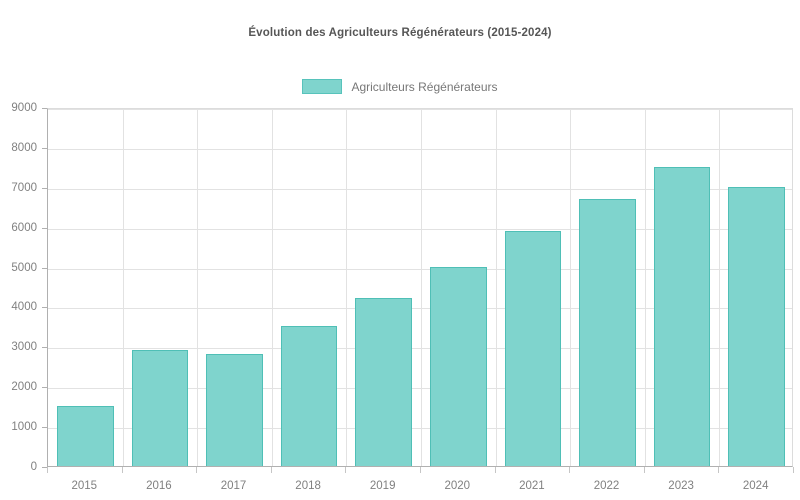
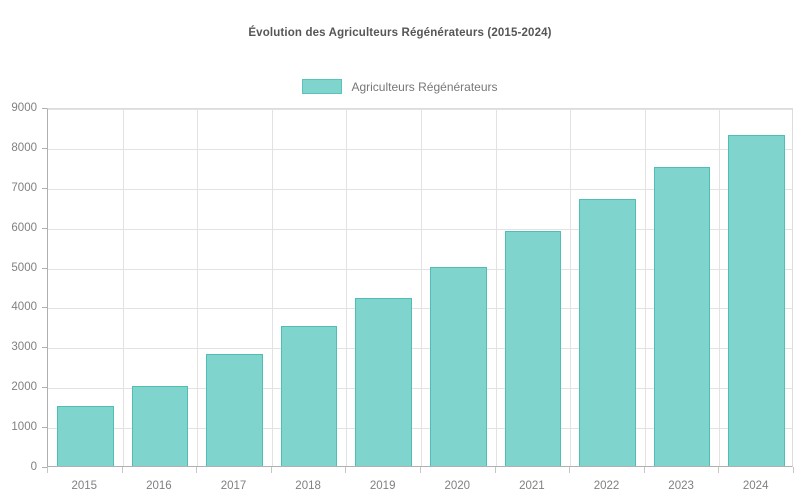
2016: 2900 -> 2000
2024: 7000 -> 8300
